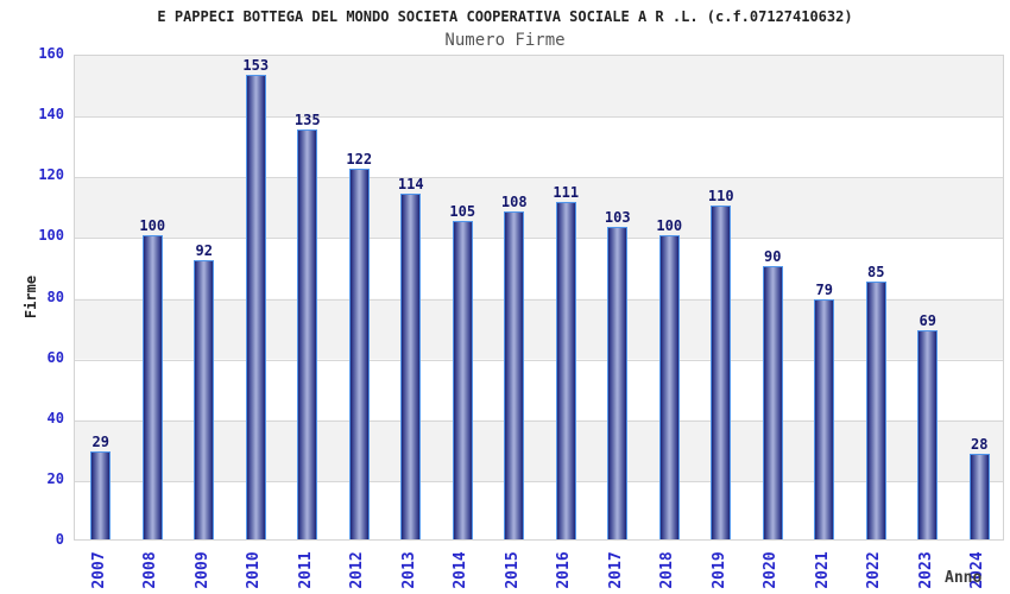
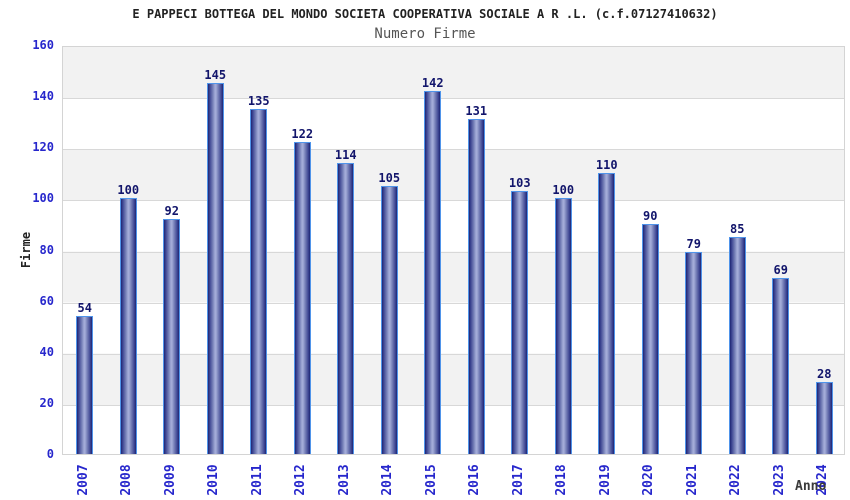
2007: 29 -> 54
2010: 153 -> 145
2015: 108 -> 142
2016: 111 -> 131
